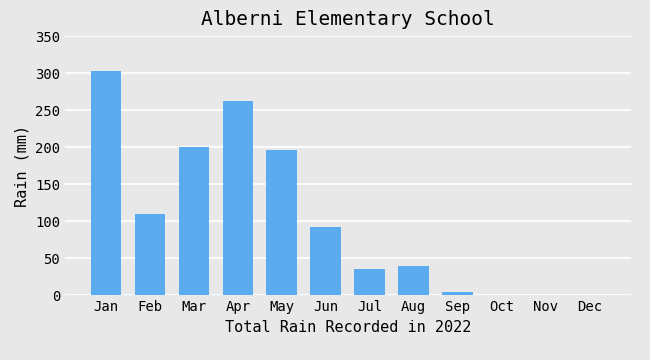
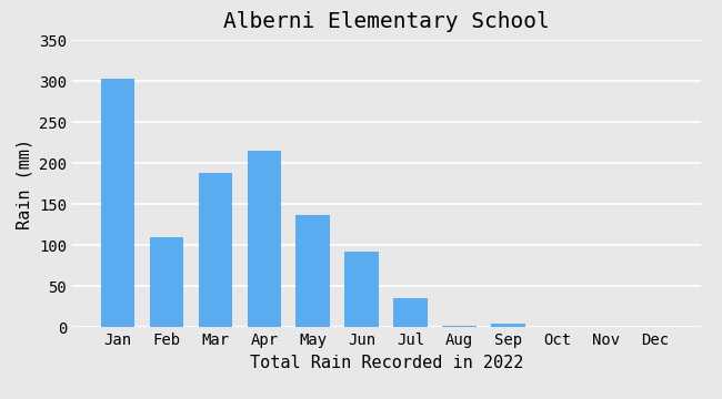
Mar: 200 -> 188
Apr: 262 -> 215
May: 196 -> 136
Aug: 40 -> 2
